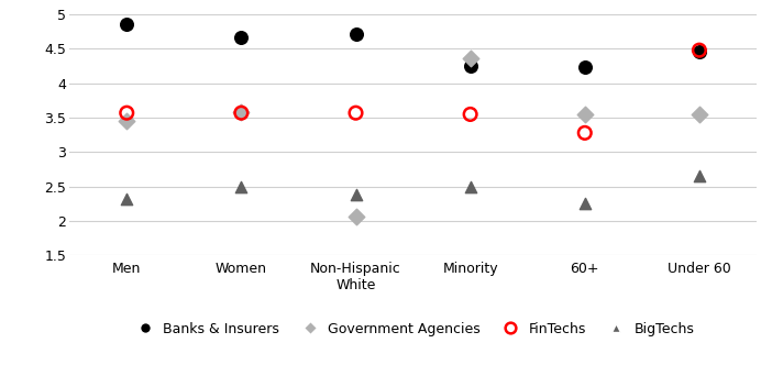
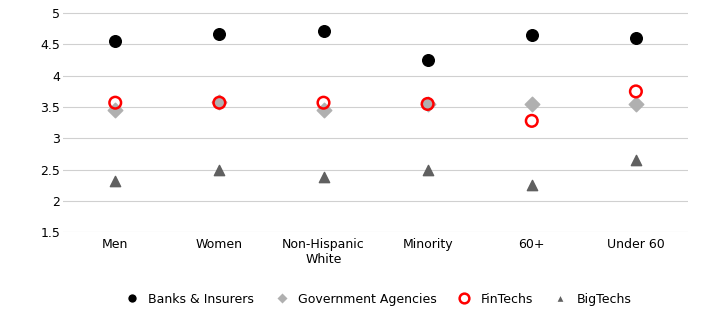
Banks & Insurers/Men: 4.86 -> 4.55
Government Agencies/Non-Hispanic White: 2.06 -> 3.45
Government Agencies/Minority: 4.36 -> 3.55
Banks & Insurers/60+: 4.24 -> 4.65
Banks & Insurers/Under 60: 4.46 -> 4.60
FinTechs/Under 60: 4.48 -> 3.75
